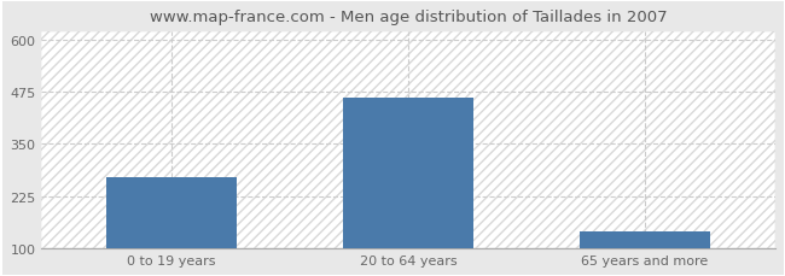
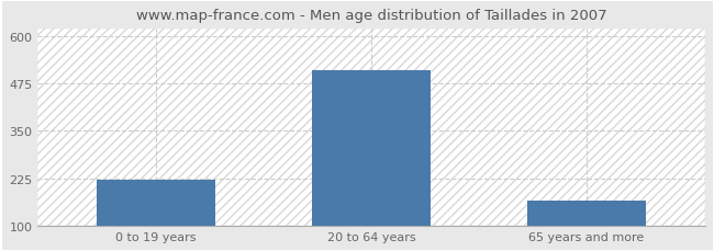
0 to 19 years: 270 -> 220
20 to 64 years: 460 -> 510
65 years and more: 140 -> 165
